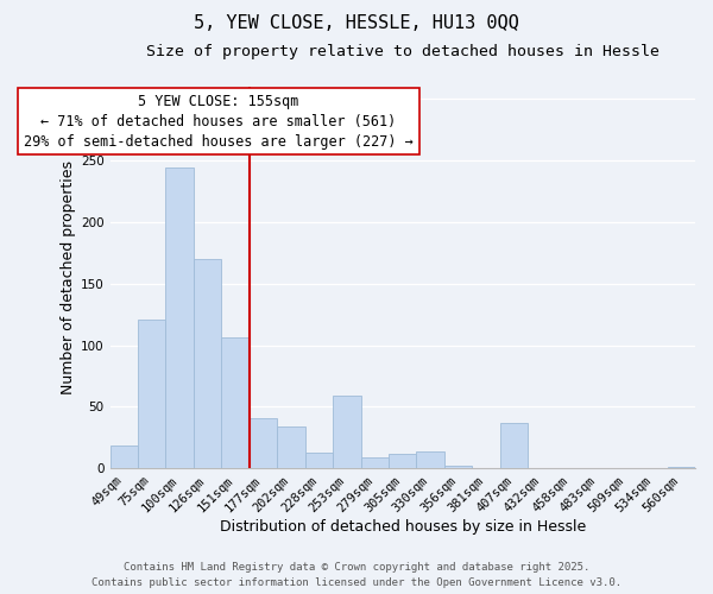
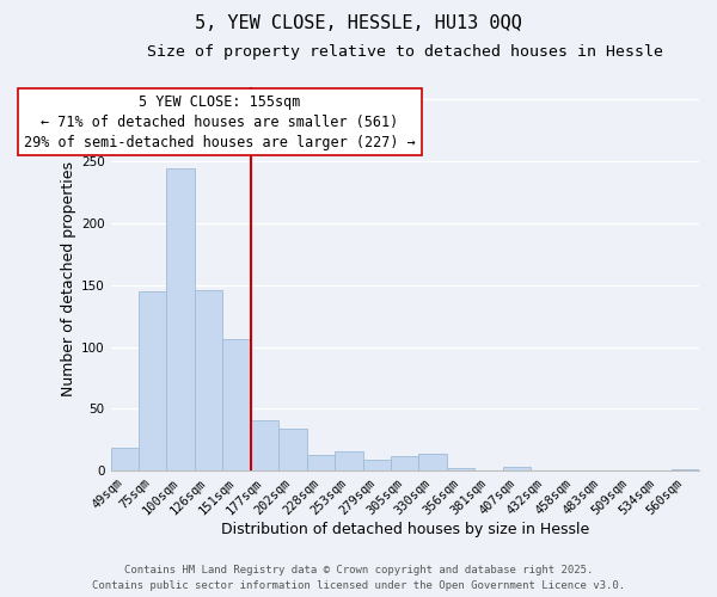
75sqm: 121 -> 145
126sqm: 170 -> 146
253sqm: 59 -> 16
407sqm: 37 -> 3
